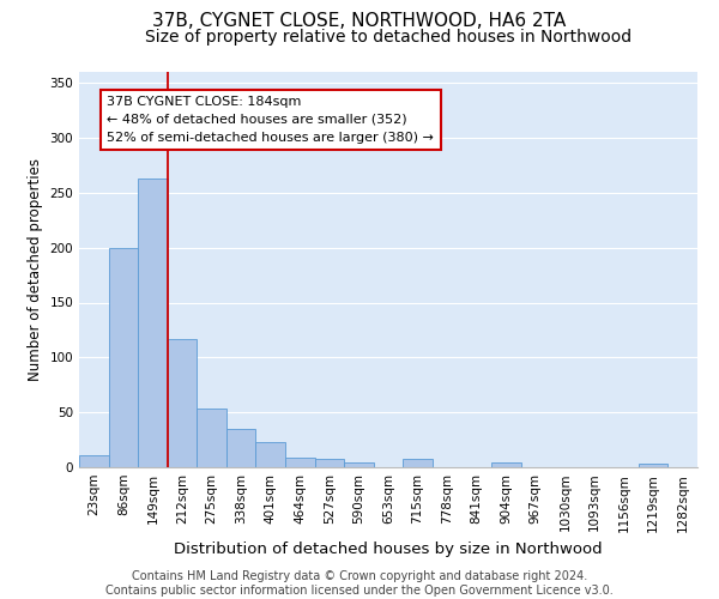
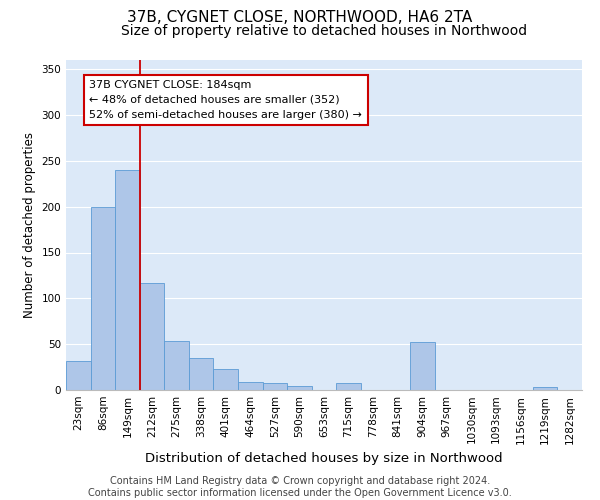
23sqm: 11 -> 32
149sqm: 263 -> 240
904sqm: 4 -> 52
